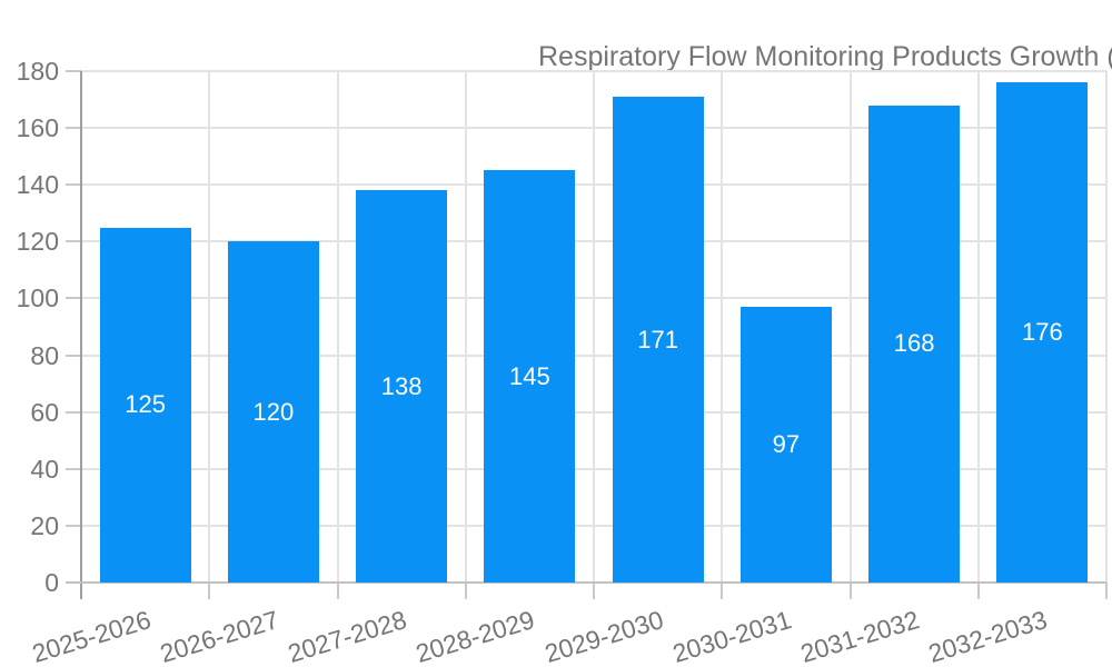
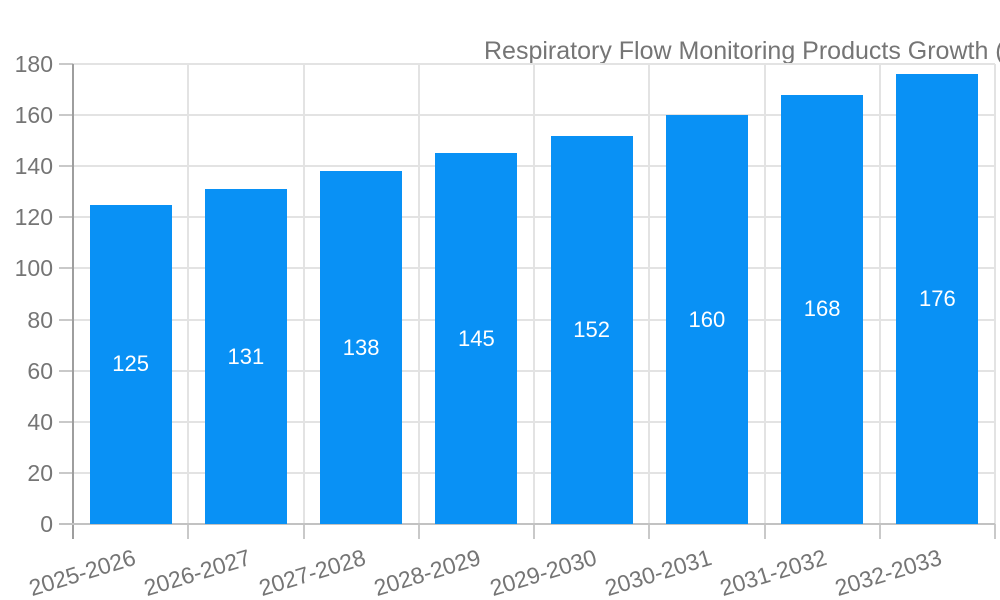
2026-2027: 120 -> 131
2029-2030: 171 -> 152
2030-2031: 97 -> 160
